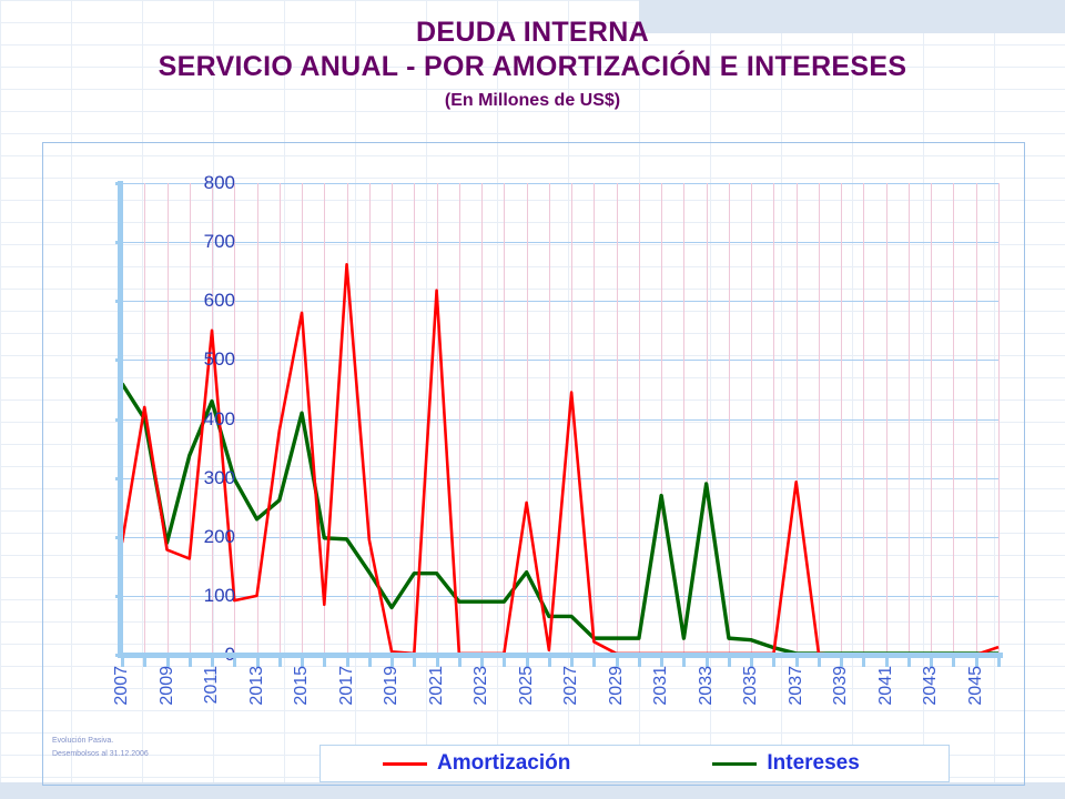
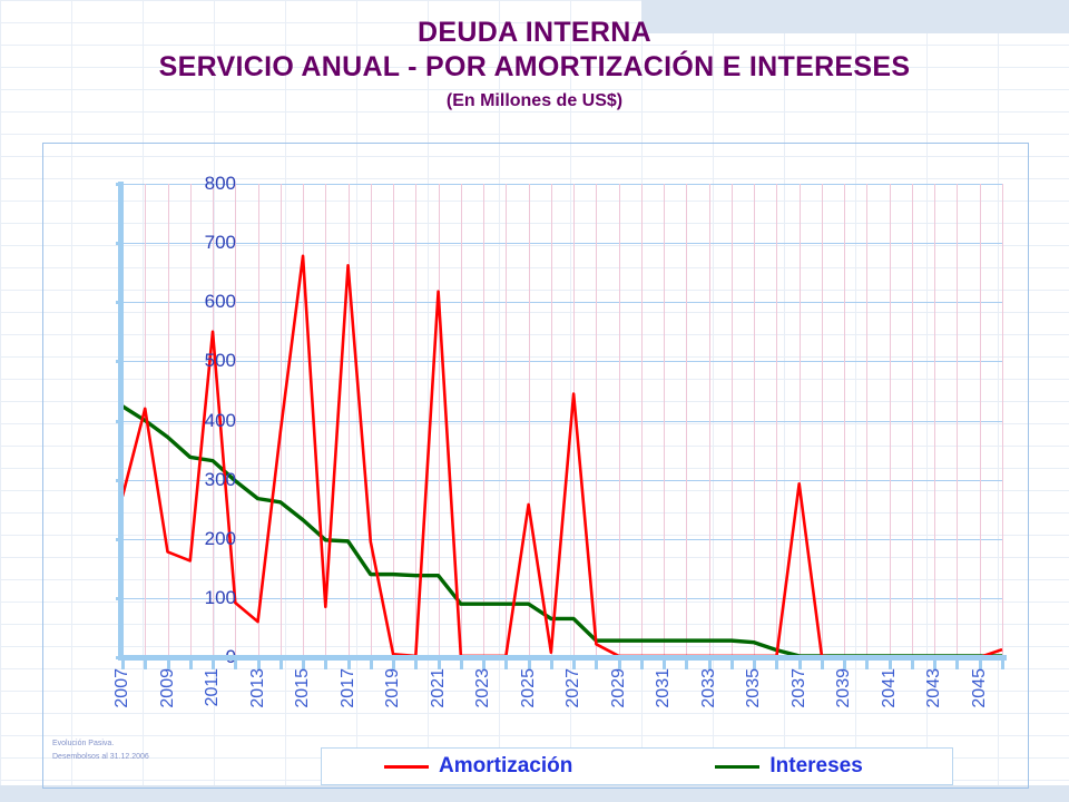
Amortización/2007: 190 -> 270
Intereses/2007: 460 -> 420
Intereses/2009: 190 -> 370
Intereses/2011: 430 -> 330
Amortización/2013: 100 -> 60
Intereses/2013: 230 -> 270
Amortización/2015: 580 -> 680
Intereses/2015: 410 -> 230
Intereses/2019: 80 -> 140
Intereses/2025: 140 -> 90
Intereses/2031: 270 -> 30
Intereses/2033: 290 -> 30
